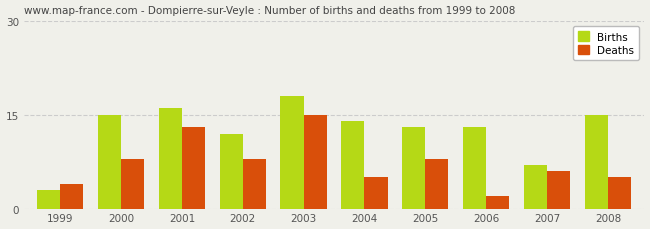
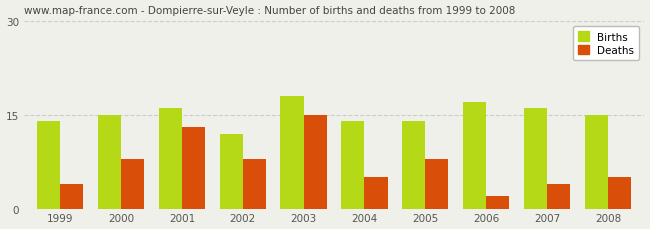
Births/1999: 3 -> 14
Births/2005: 13 -> 14
Births/2006: 13 -> 17
Births/2007: 7 -> 16
Deaths/2007: 6 -> 4
